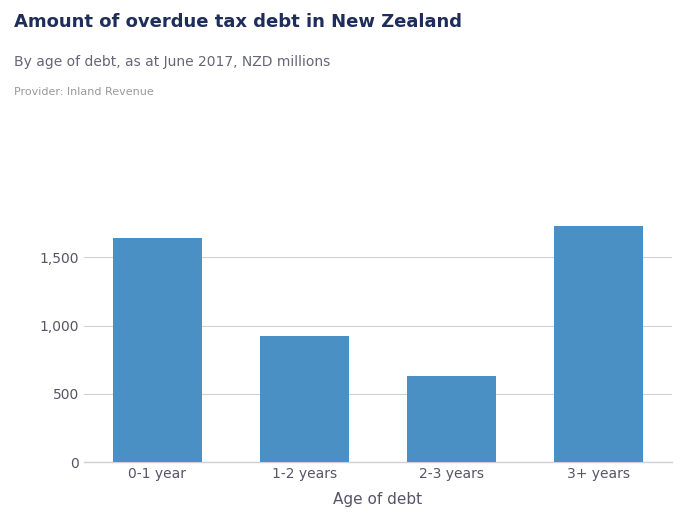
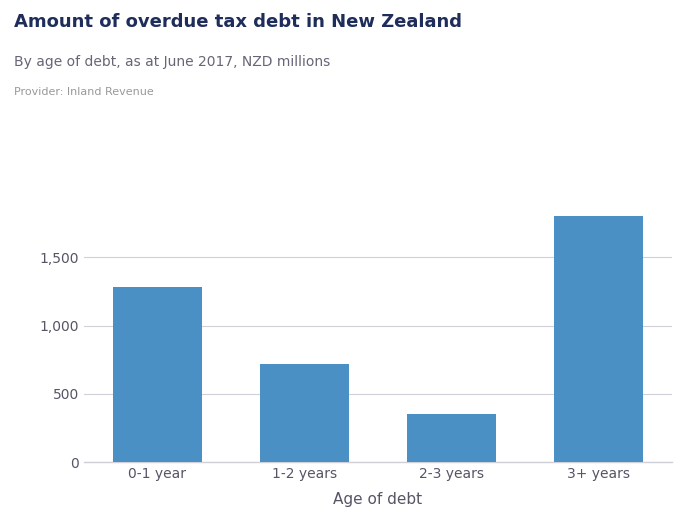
0-1 year: 1,640 -> 1,280
1-2 years: 920 -> 720
2-3 years: 630 -> 360
3+ years: 1,730 -> 1,800
